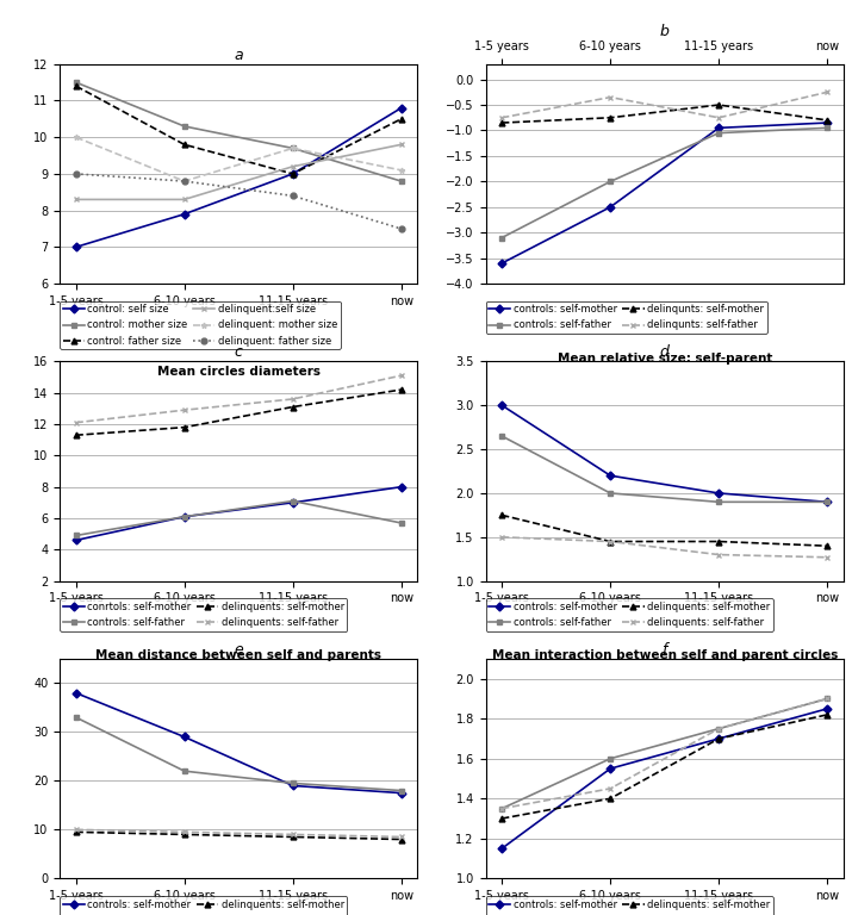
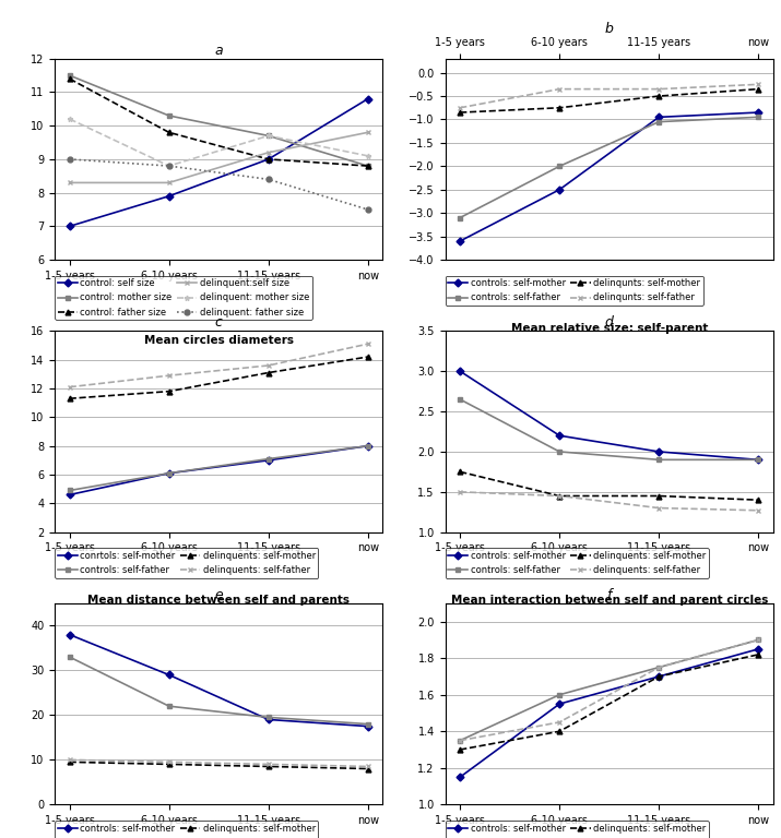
a/delinquent: mother size/1-5 years: 10.0 -> 10.2
a/control: father size/now: 10.5 -> 8.8
b/delinqunts: self-father/11-15 years: -0.75 -> -0.35
b/delinqunts: self-mother/now: -0.80 -> -0.35
c/controls: self-father/now: 5.7 -> 8.0
